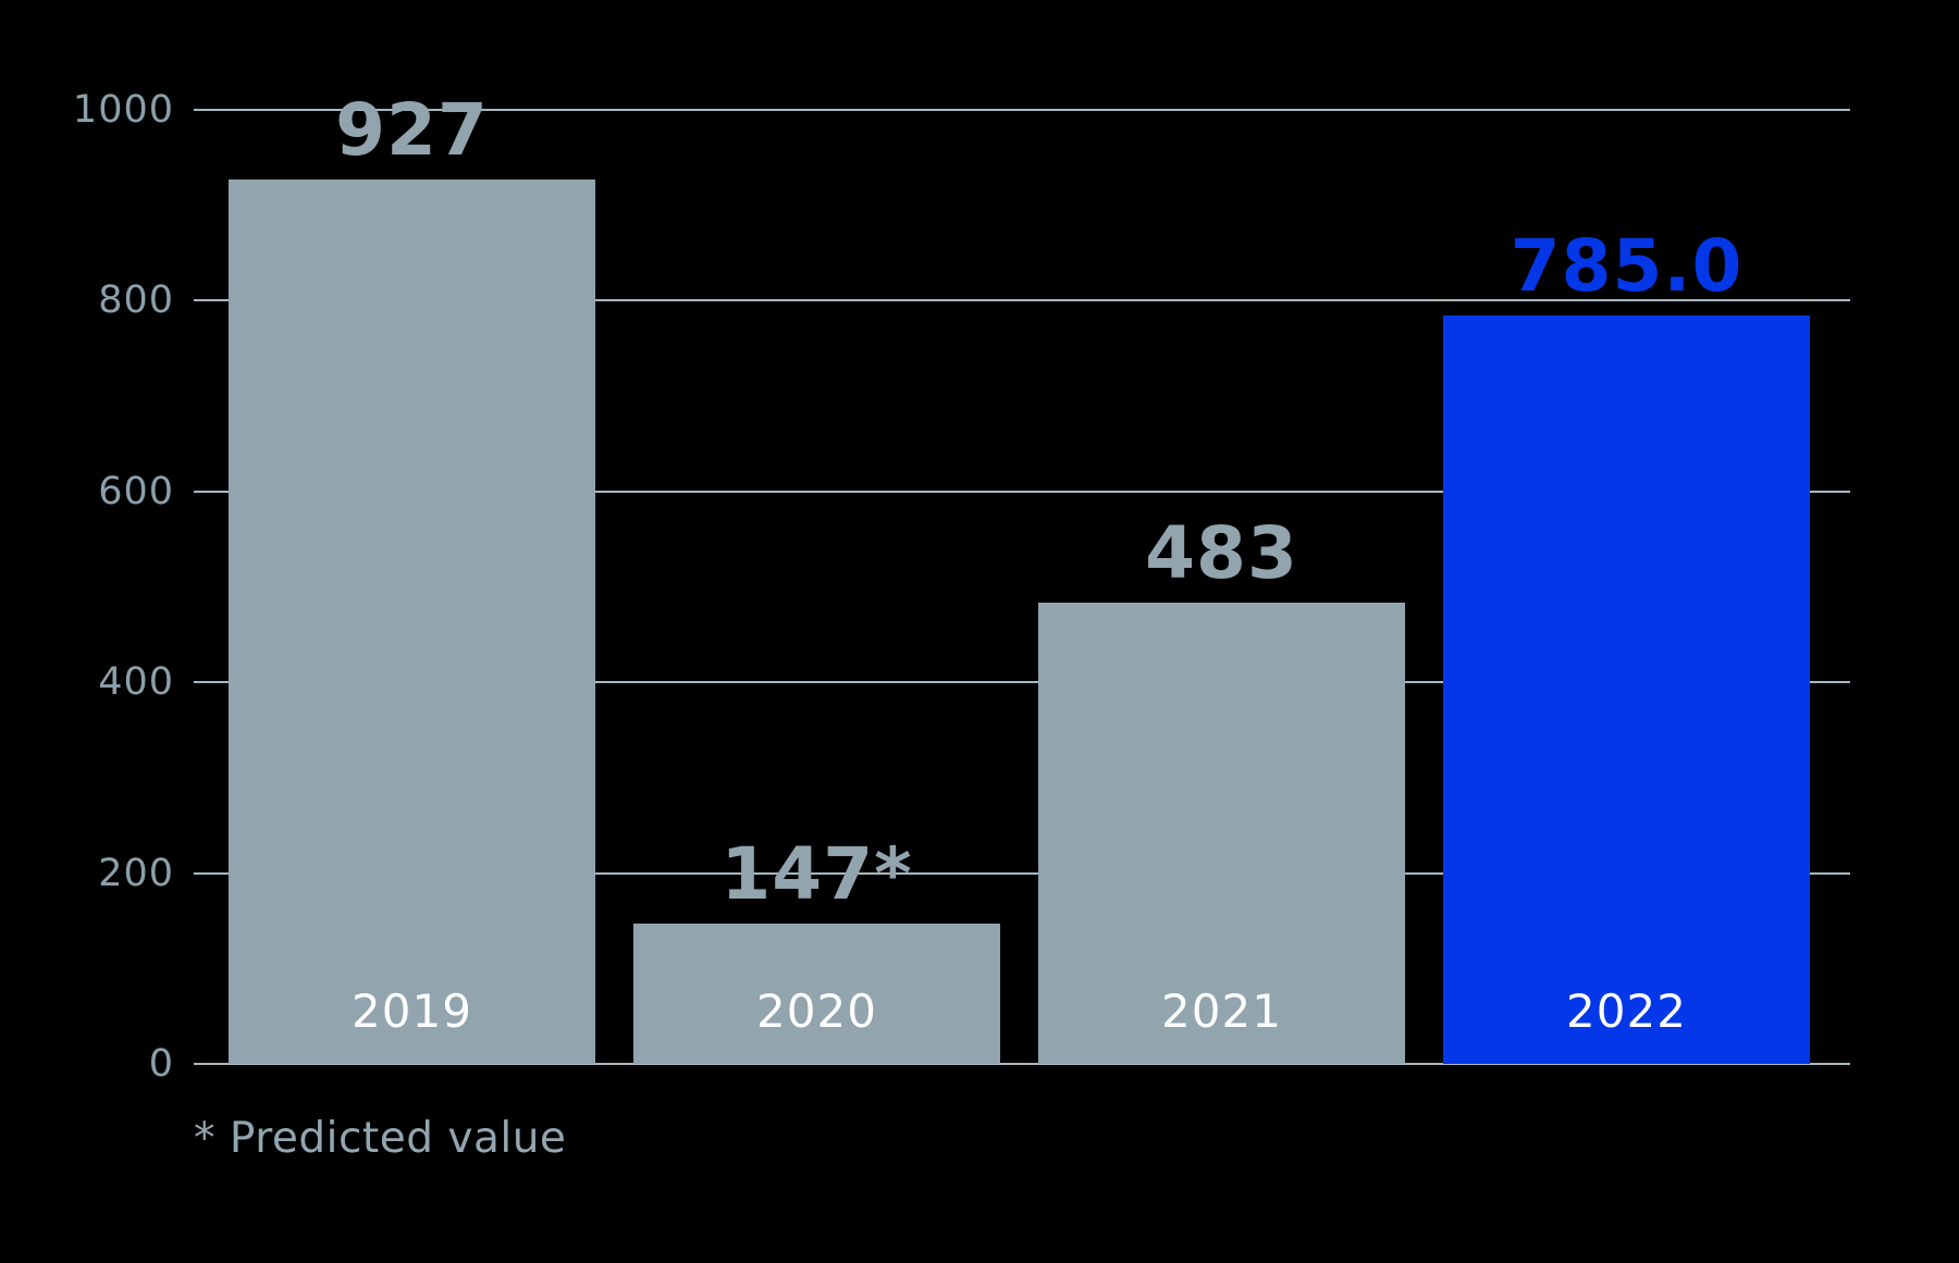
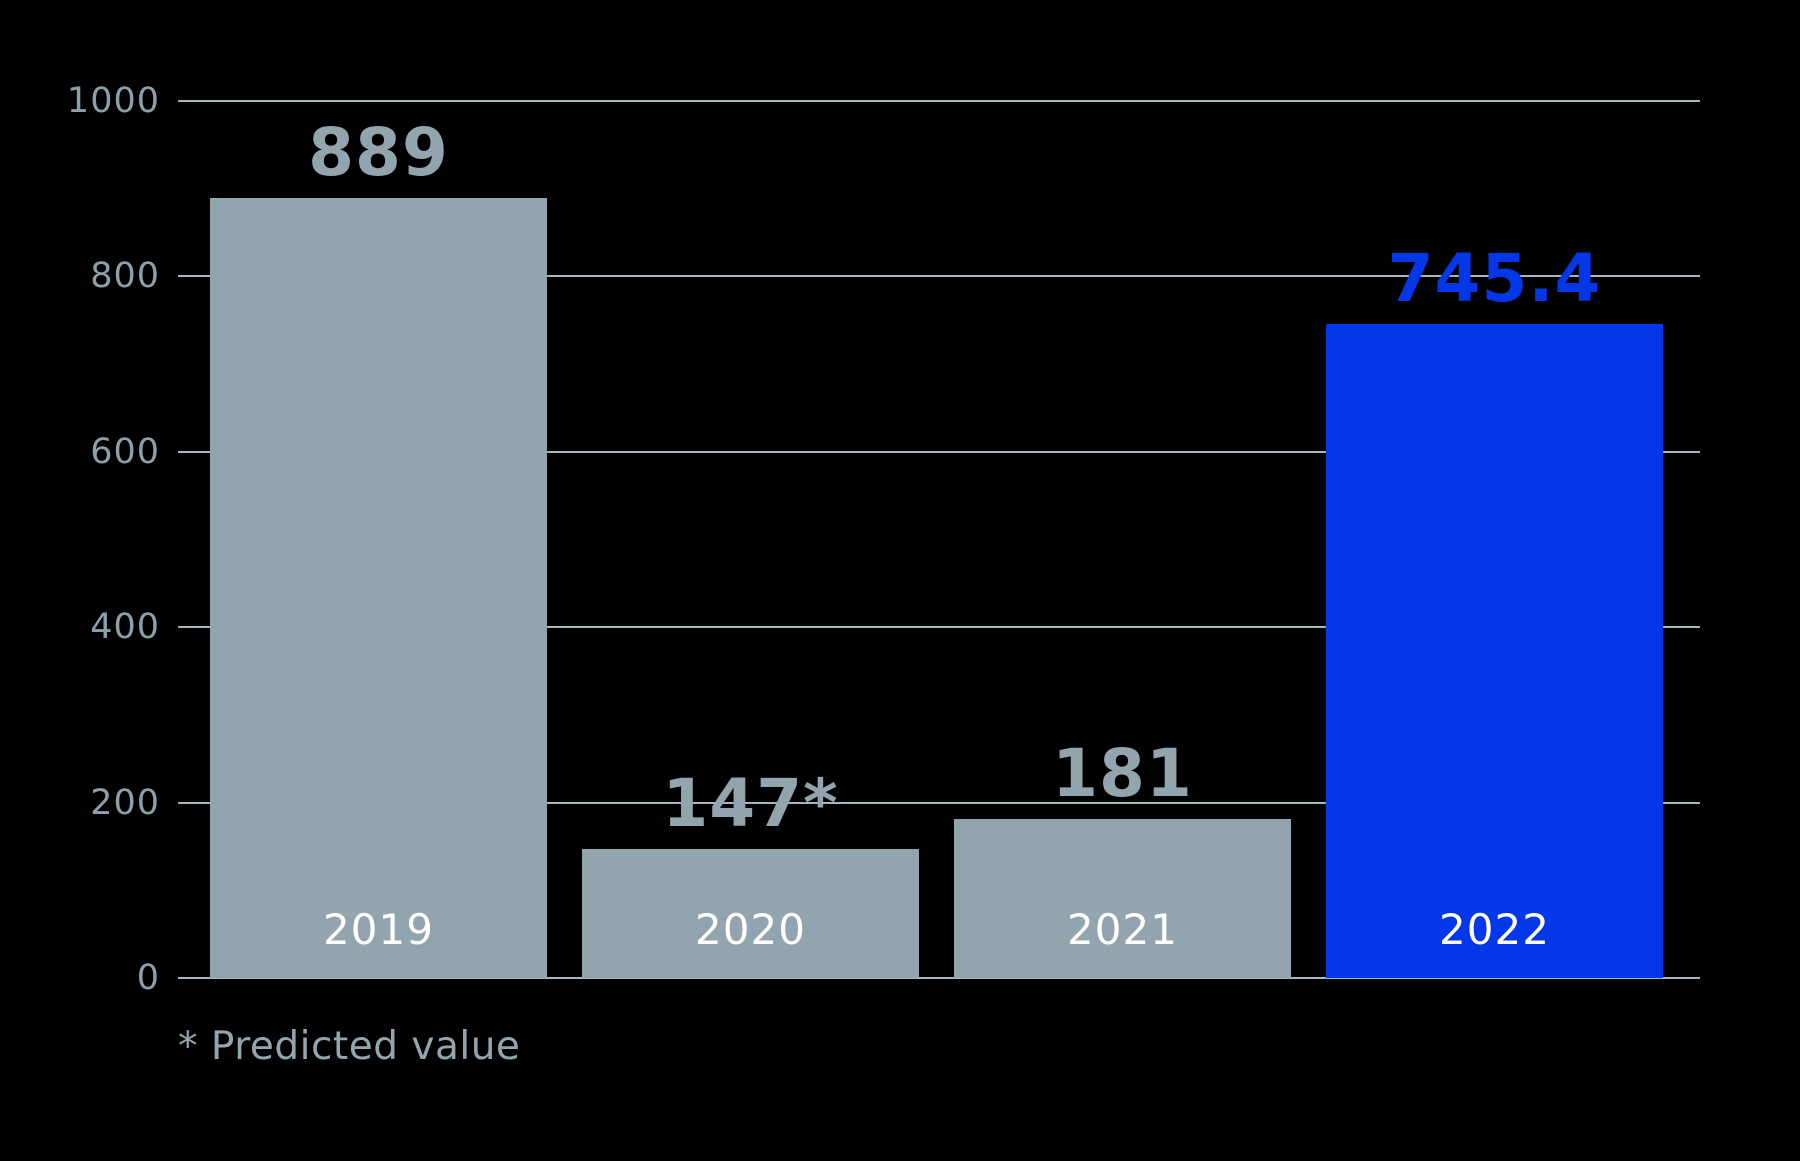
2019: 927 -> 889
2021: 483 -> 181
2022: 785.0 -> 745.4
